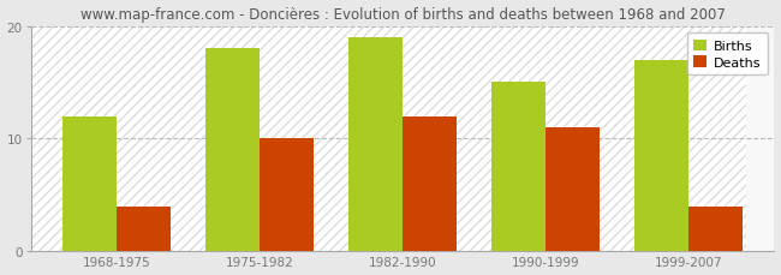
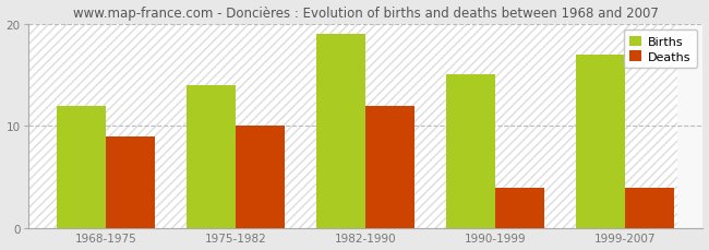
Deaths/1968-1975: 4 -> 9
Births/1975-1982: 18 -> 14
Deaths/1990-1999: 11 -> 4
